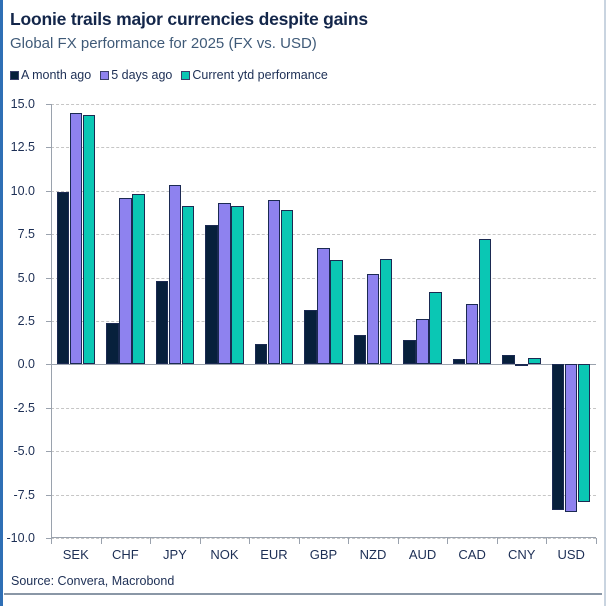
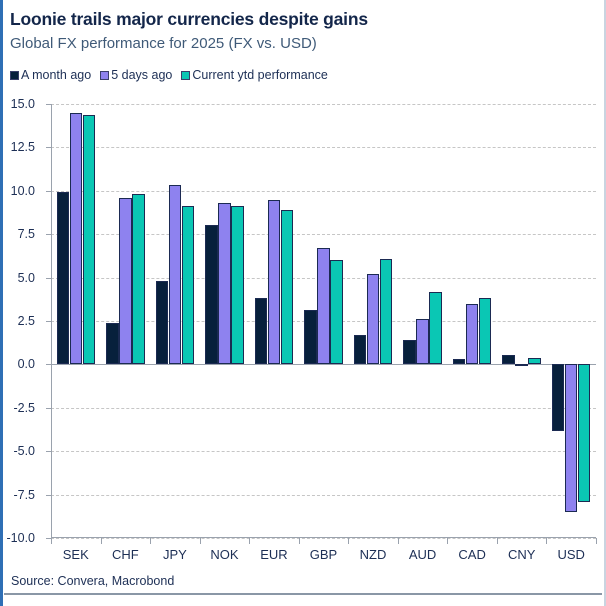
A month ago/EUR: 1.2 -> 3.8
Current ytd performance/CAD: 7.2 -> 3.9
A month ago/USD: -8.4 -> -3.9
